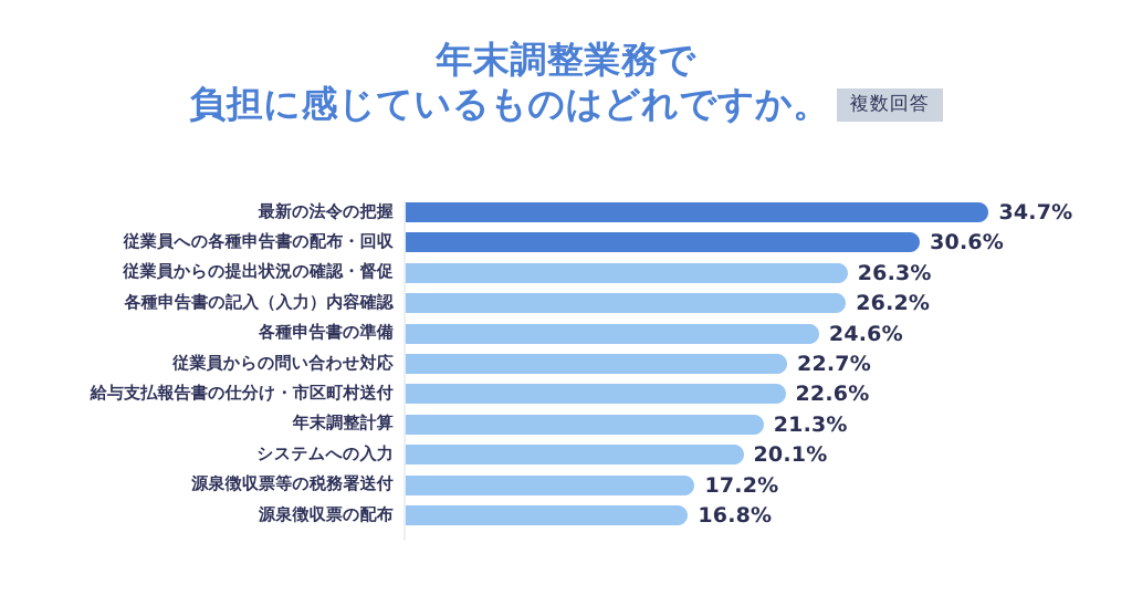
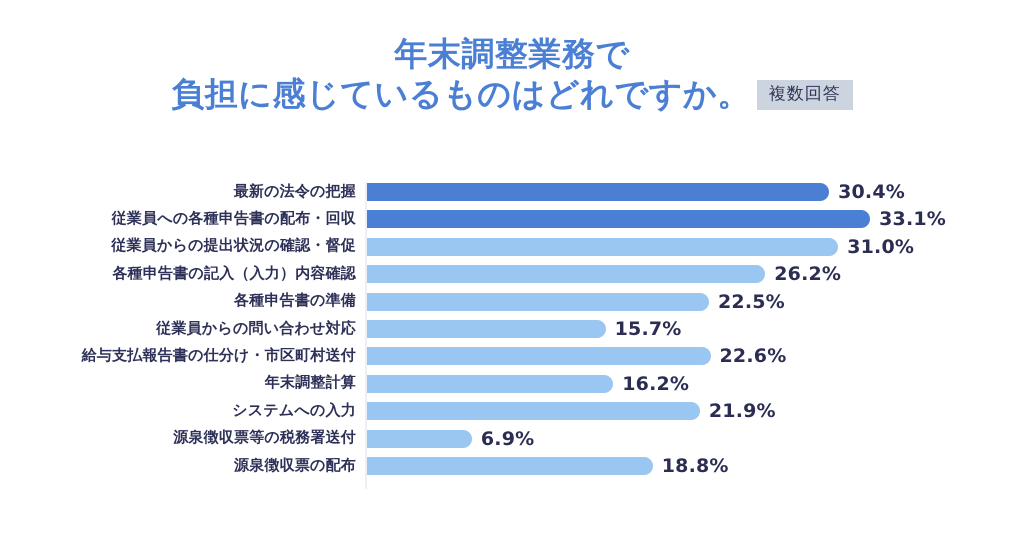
最新の法令の把握: 34.7% -> 30.4%
従業員への各種申告書の配布・回収: 30.6% -> 33.1%
従業員からの提出状況の確認・督促: 26.3% -> 31.0%
各種申告書の準備: 24.6% -> 22.5%
従業員からの問い合わせ対応: 22.7% -> 15.7%
年末調整計算: 21.3% -> 16.2%
システムへの入力: 20.1% -> 21.9%
源泉徴収票等の税務署送付: 17.2% -> 6.9%
源泉徴収票の配布: 16.8% -> 18.8%
